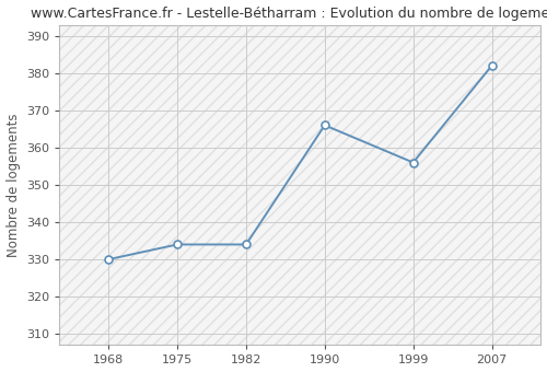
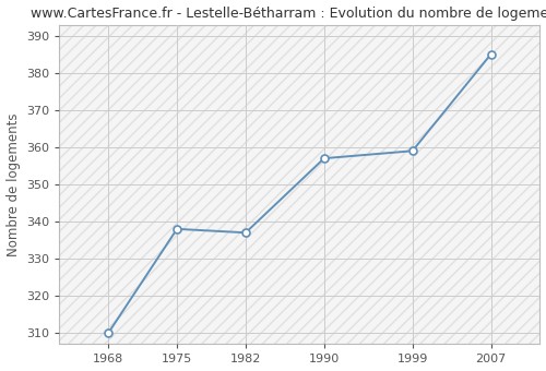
1968: 330 -> 310
1975: 334 -> 338
1982: 334 -> 337
1990: 366 -> 357
1999: 356 -> 359
2007: 382 -> 385
